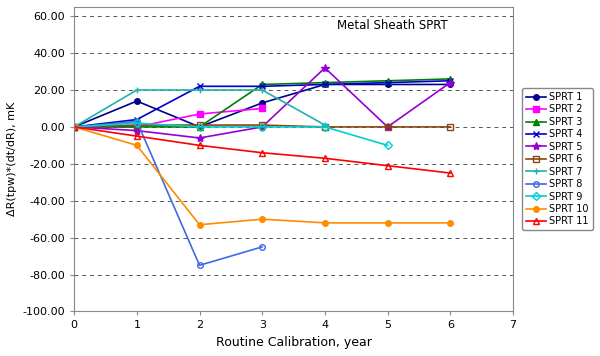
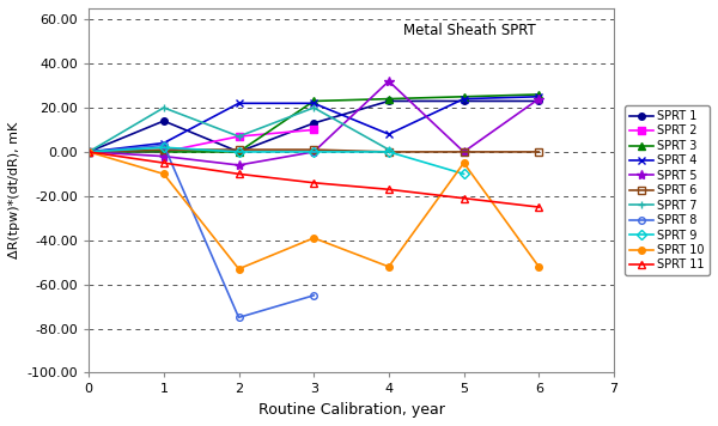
SPRT 7/2: 20 -> 7
SPRT 10/3: -50 -> -39
SPRT 4/4: 23 -> 8
SPRT 10/5: -52 -> -5
